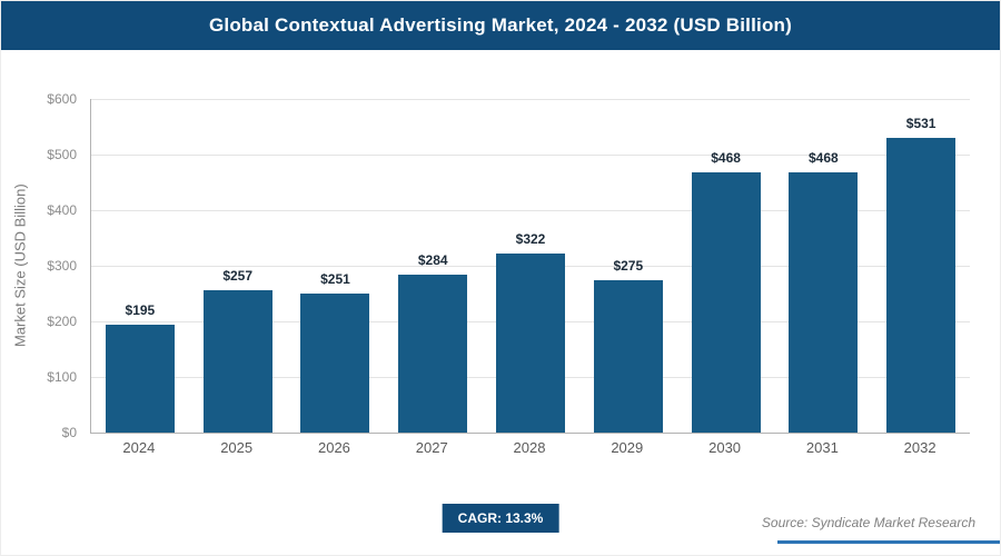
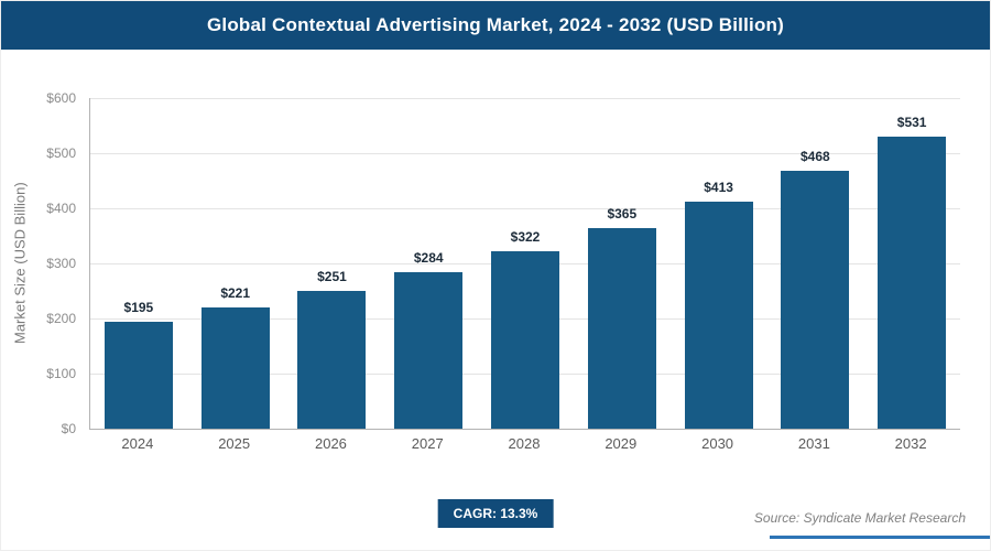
2025: $257 -> $221
2029: $275 -> $365
2030: $468 -> $413
